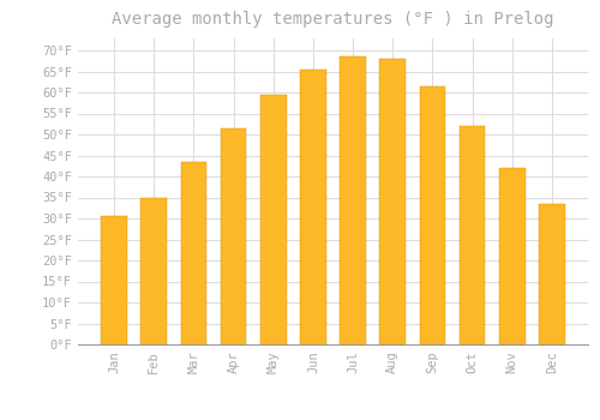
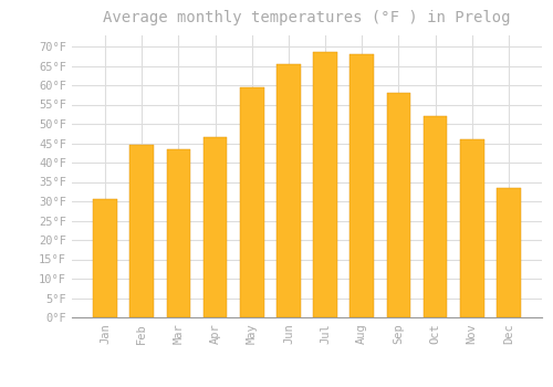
Feb: 35.0°F -> 44.5°F
Apr: 51.5°F -> 46.5°F
Sep: 61.5°F -> 58.0°F
Nov: 42.0°F -> 46.0°F
